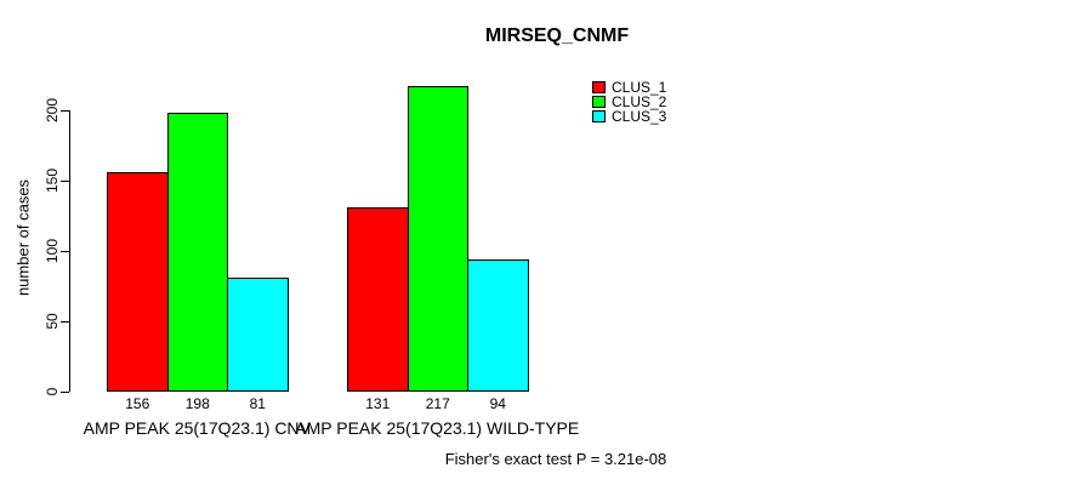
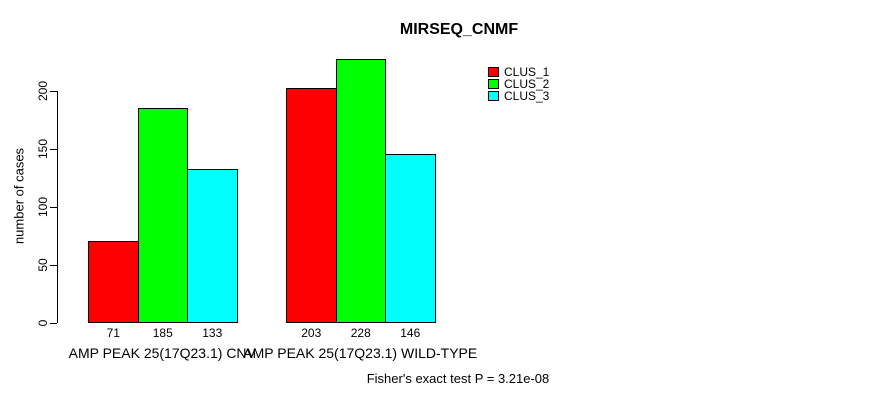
CLUS_1/AMP PEAK 25(17Q23.1) CNV: 156 -> 71
CLUS_2/AMP PEAK 25(17Q23.1) CNV: 198 -> 185
CLUS_3/AMP PEAK 25(17Q23.1) CNV: 81 -> 133
CLUS_1/AMP PEAK 25(17Q23.1) WILD-TYPE: 131 -> 203
CLUS_2/AMP PEAK 25(17Q23.1) WILD-TYPE: 217 -> 228
CLUS_3/AMP PEAK 25(17Q23.1) WILD-TYPE: 94 -> 146
